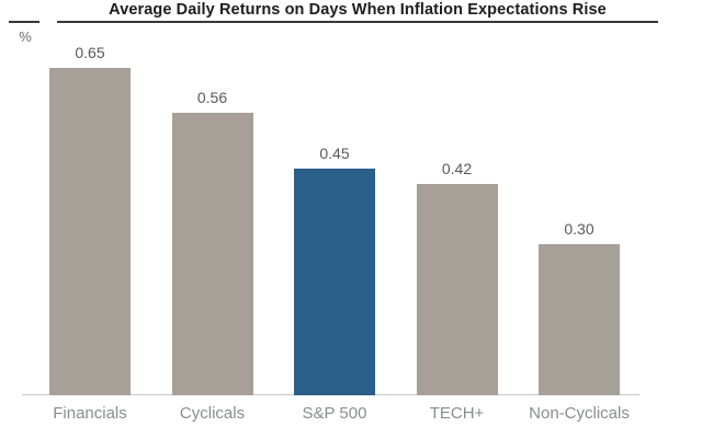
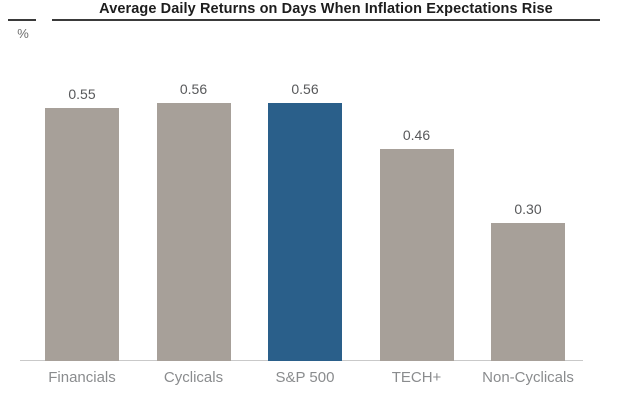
Financials: 0.65 -> 0.55
S&P 500: 0.45 -> 0.56
TECH+: 0.42 -> 0.46
